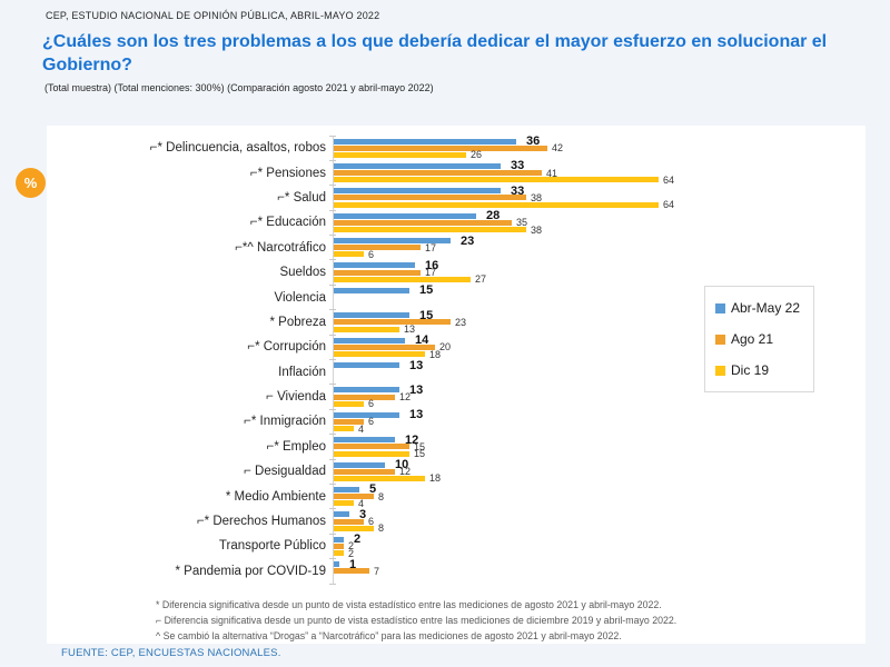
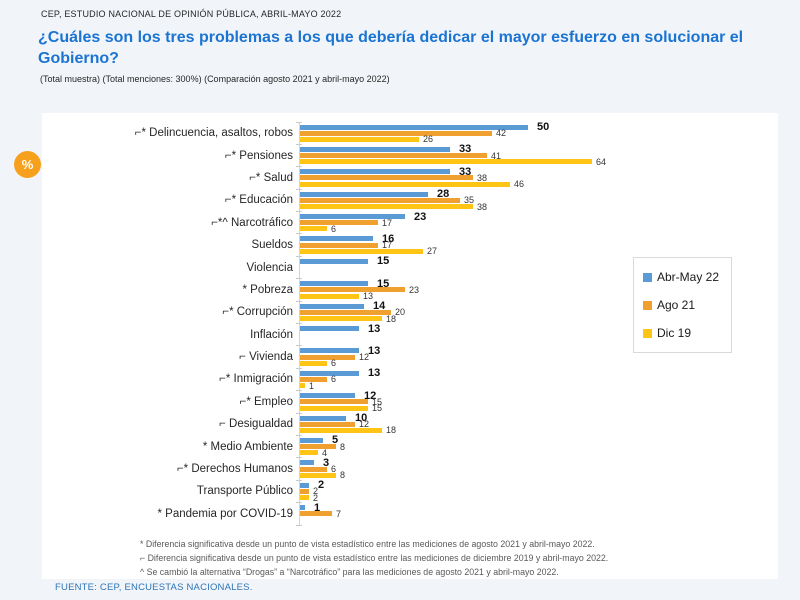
Abr-May 22/⌐* Delincuencia, asaltos, robos: 36 -> 50
Dic 19/⌐* Salud: 64 -> 46
Dic 19/⌐* Inmigración: 4 -> 1
